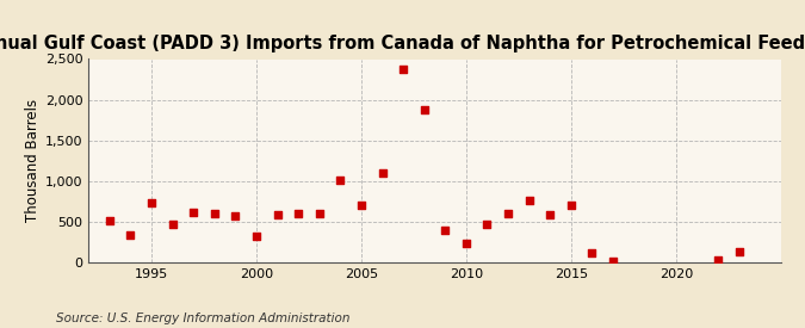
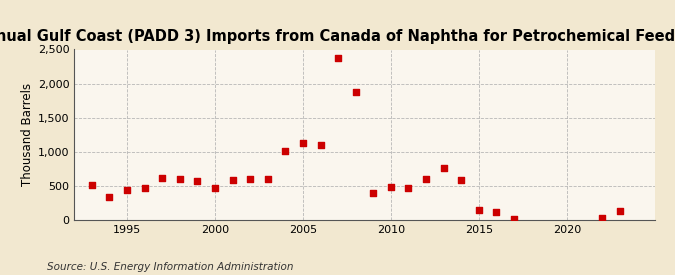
1995: 740 -> 440
2000: 320 -> 470
2005: 700 -> 1,130
2010: 240 -> 490
2015: 700 -> 140
